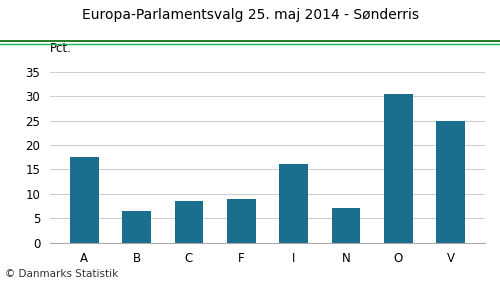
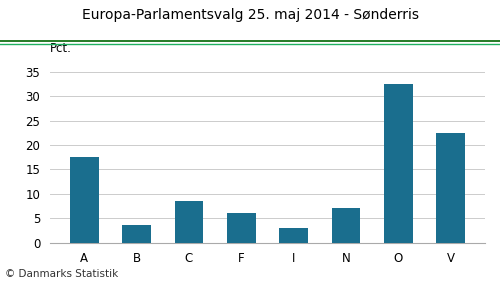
B: 6.5 -> 3.5
F: 9.0 -> 6.0
I: 16.0 -> 3.0
O: 30.5 -> 32.5
V: 25.0 -> 22.5
